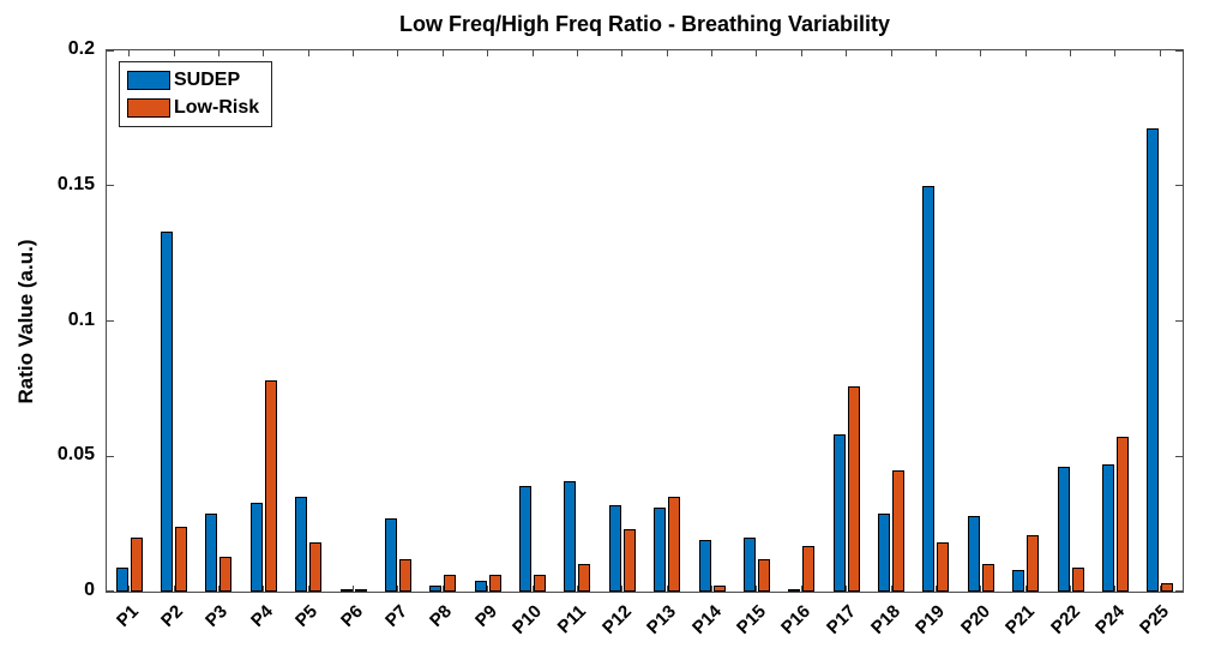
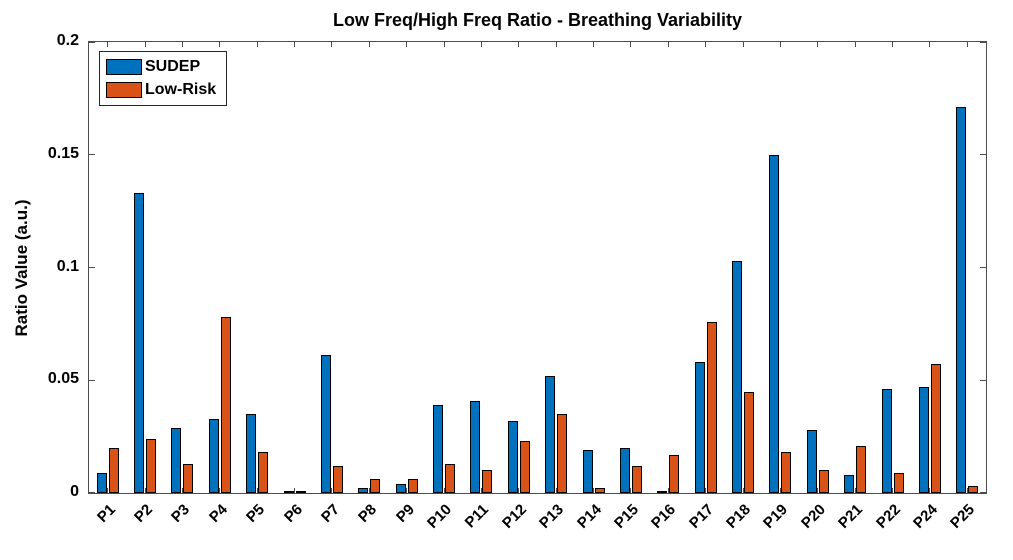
SUDEP/P7: 0.027 -> 0.061
Low-Risk/P10: 0.006 -> 0.013
SUDEP/P13: 0.031 -> 0.052
SUDEP/P18: 0.029 -> 0.103
